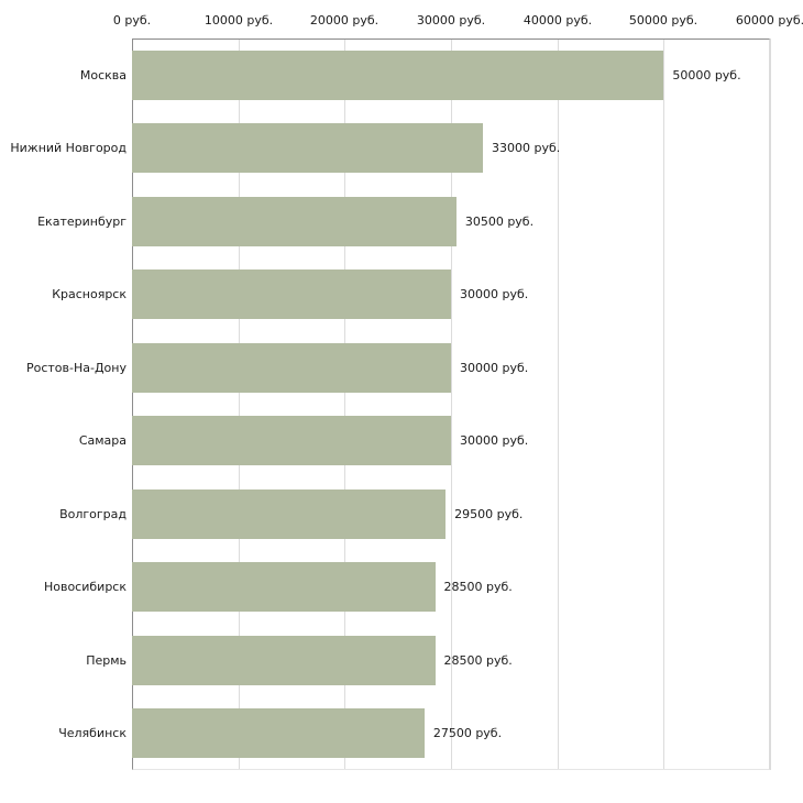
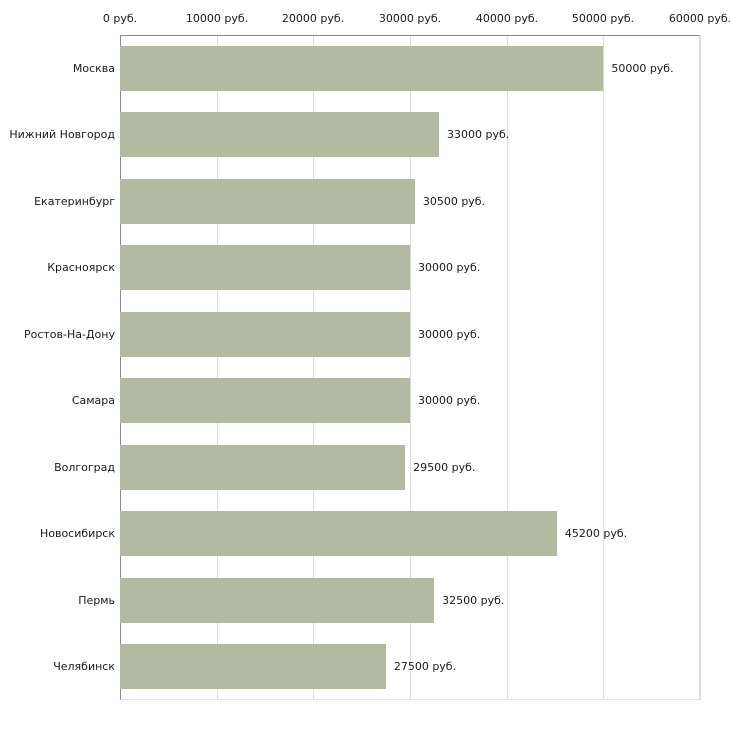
Новосибирск: 28500 -> 45200
Пермь: 28500 -> 32500
